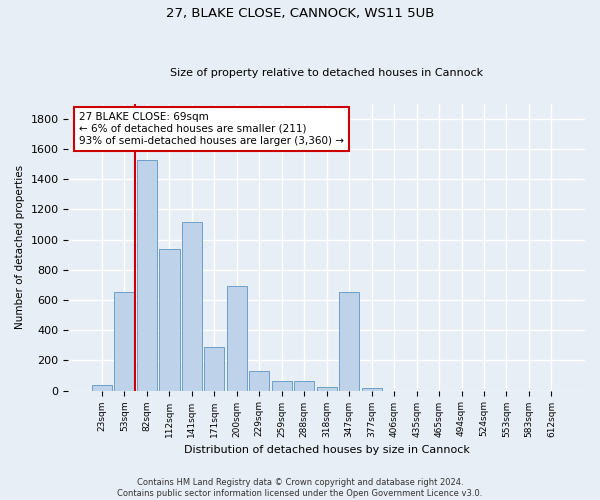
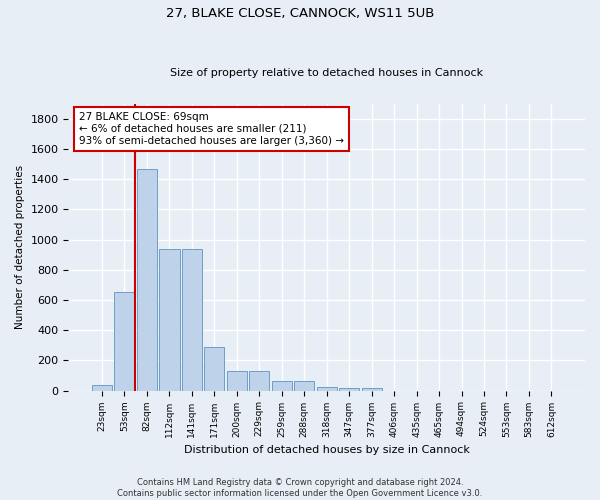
82sqm: 1530 -> 1470
141sqm: 1120 -> 940
200sqm: 690 -> 130
347sqm: 650 -> 20
